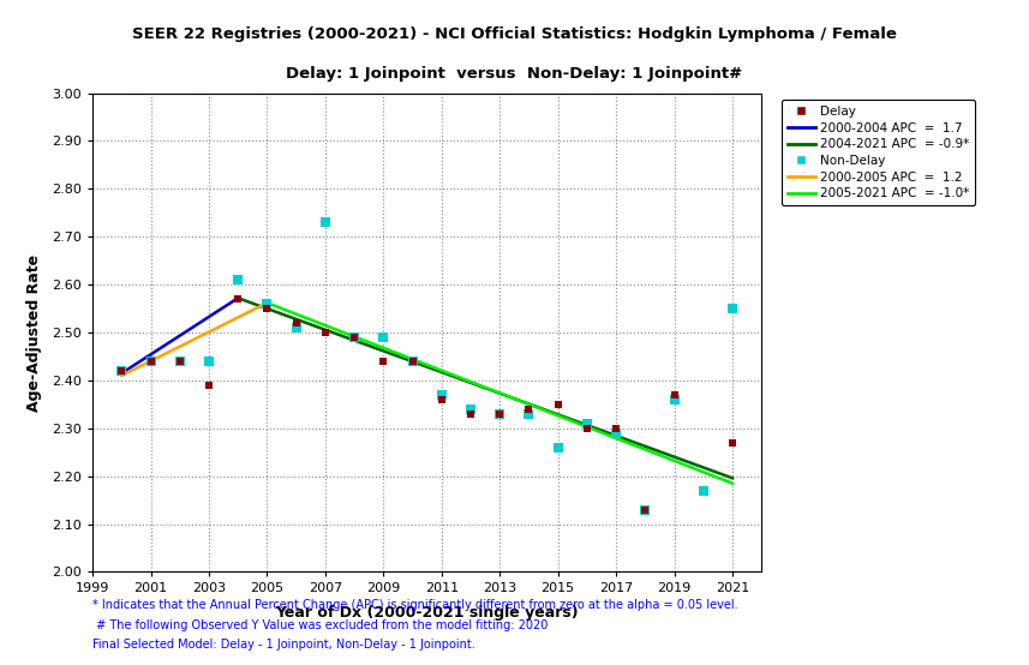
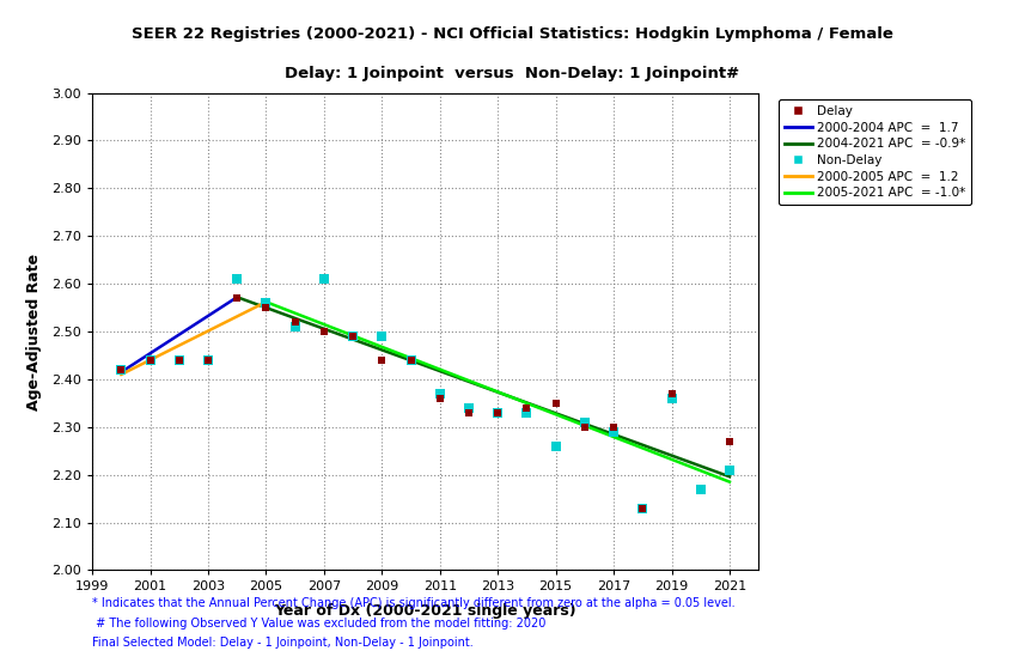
Delay/2003: 2.39 -> 2.44
Non-Delay/2007: 2.73 -> 2.61
Non-Delay/2021: 2.55 -> 2.21
